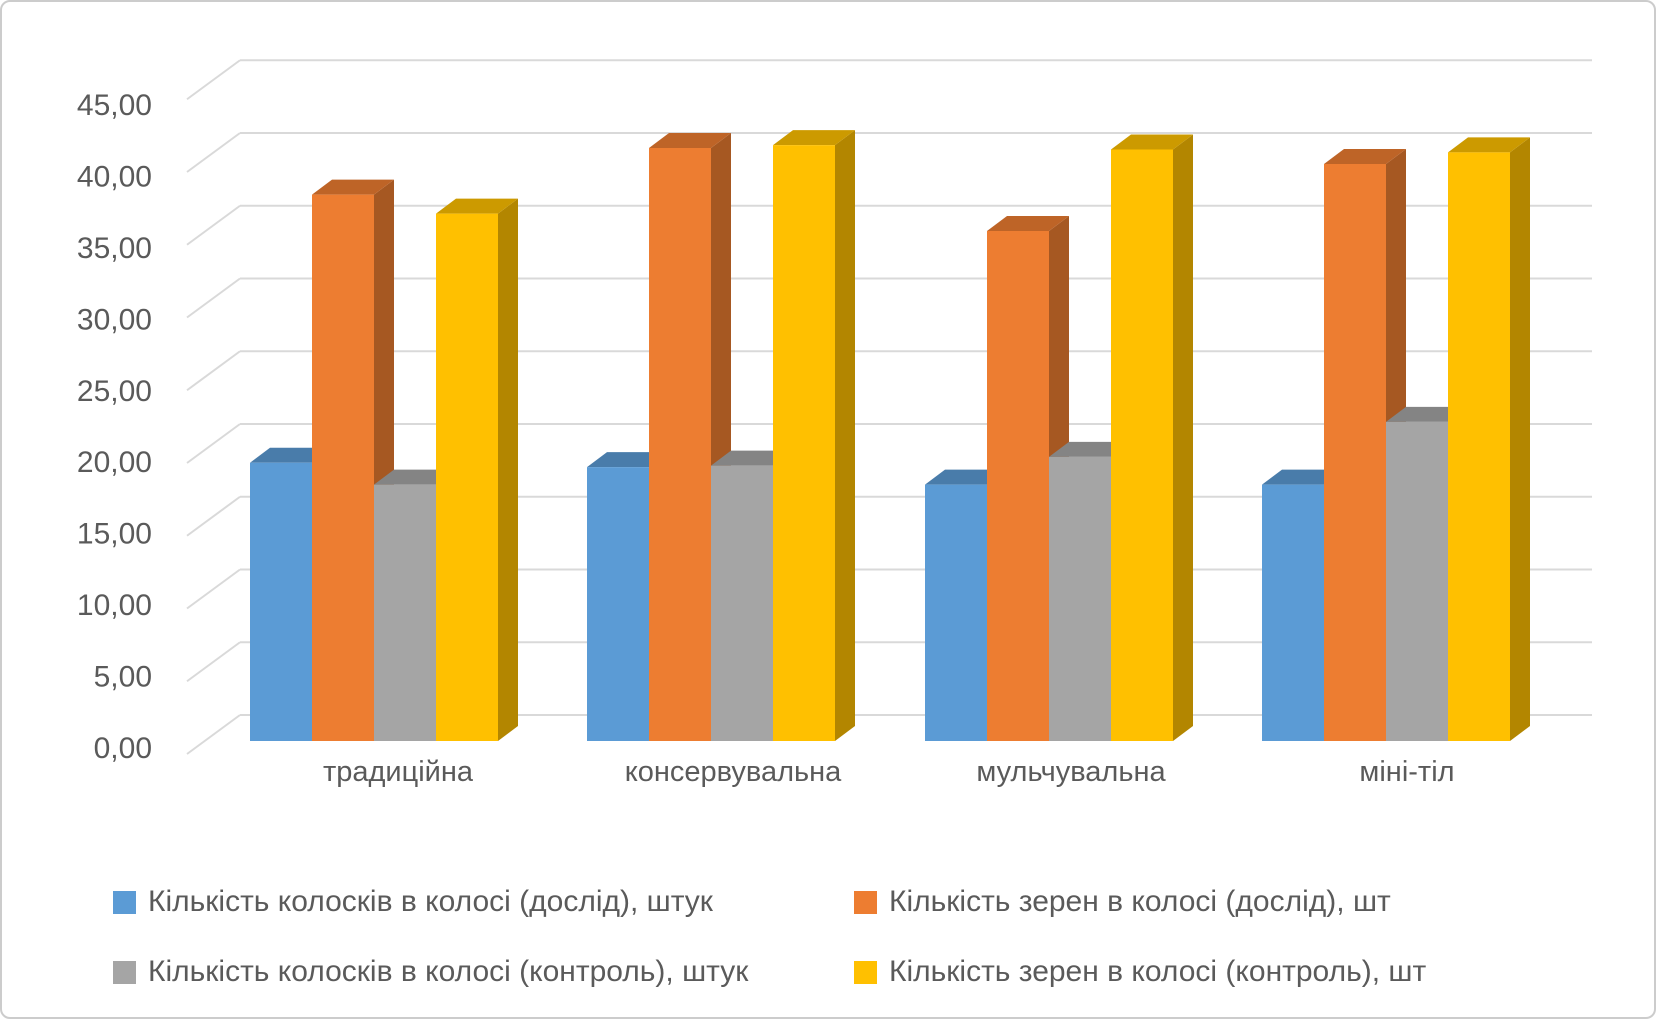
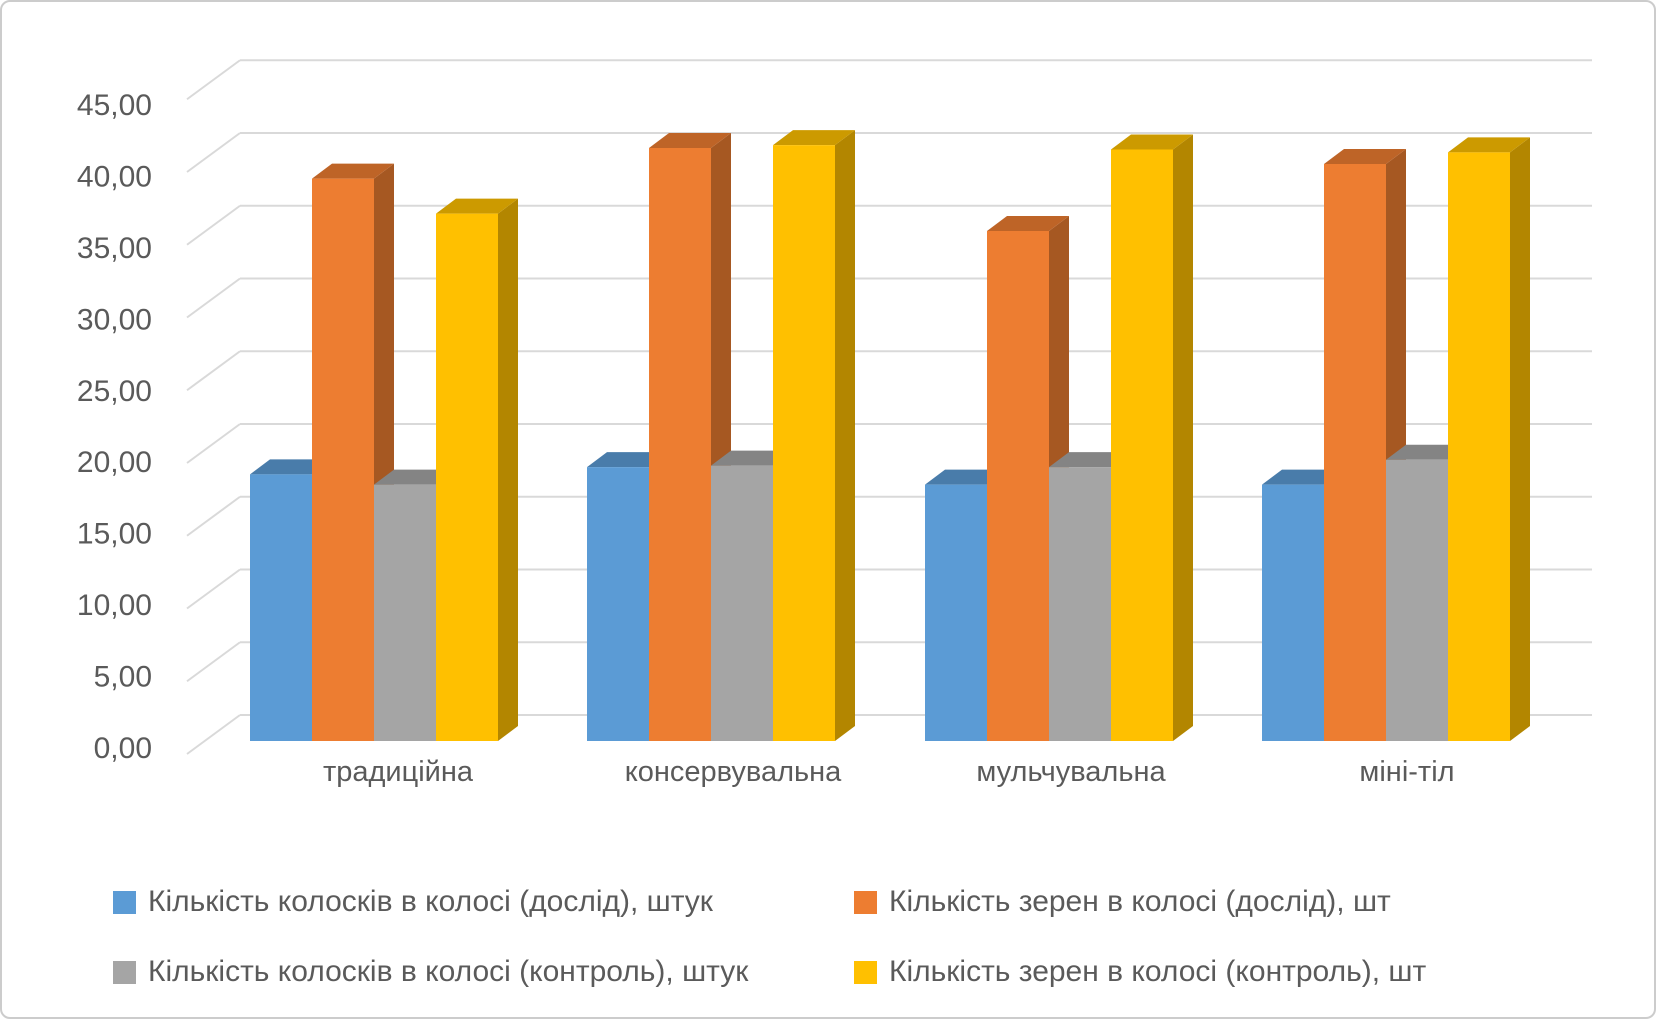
Кількість колосків в колосі (дослід), штук/традиційна: 19,1 -> 18,3
Кількість зерен в колосі (дослід), шт/традиційна: 37,5 -> 38,6
Кількість колосків в колосі (контроль), штук/мульчувальна: 19,5 -> 18,8
Кількість колосків в колосі (контроль), штук/міні-тіл: 21,9 -> 19,3
